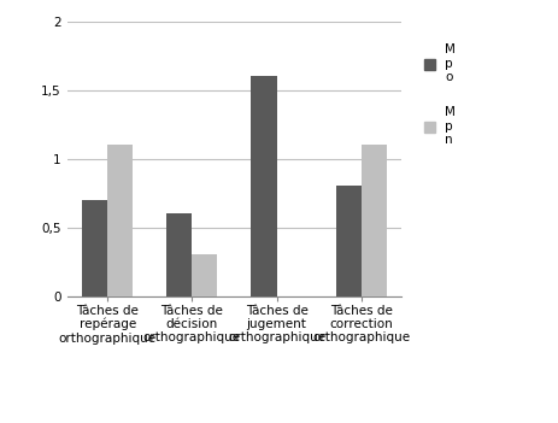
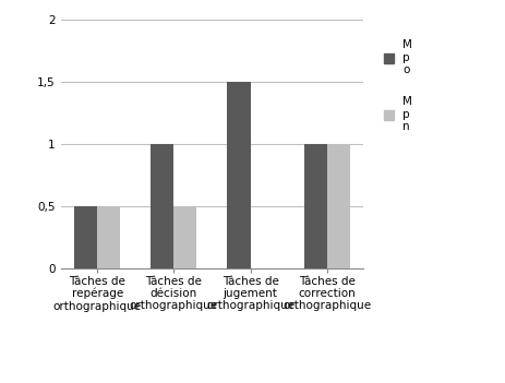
M p o/Tâches de repérage orthographique: 0,7 -> 0,5
M p n/Tâches de repérage orthographique: 1,1 -> 0,5
M p o/Tâches de décision orthographique: 0,6 -> 1,0
M p n/Tâches de décision orthographique: 0,3 -> 0,5
M p o/Tâches de jugement orthographique: 1,6 -> 1,5
M p o/Tâches de correction orthographique: 0,8 -> 1,0
M p n/Tâches de correction orthographique: 1,1 -> 1,0
